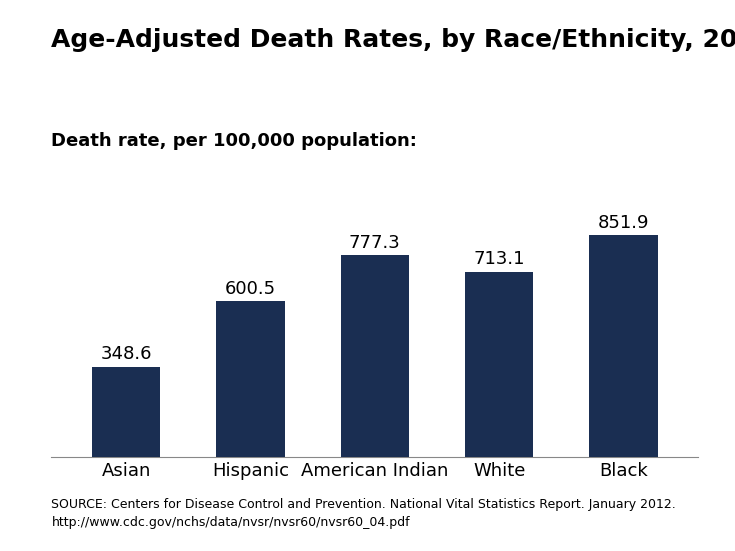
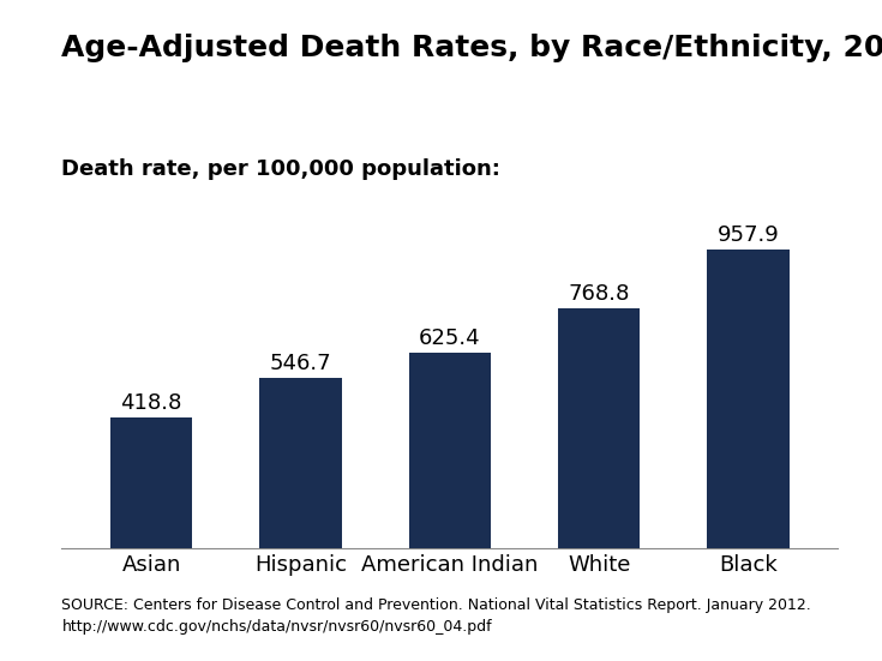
Asian: 348.6 -> 418.8
Hispanic: 600.5 -> 546.7
American Indian: 777.3 -> 625.4
White: 713.1 -> 768.8
Black: 851.9 -> 957.9
